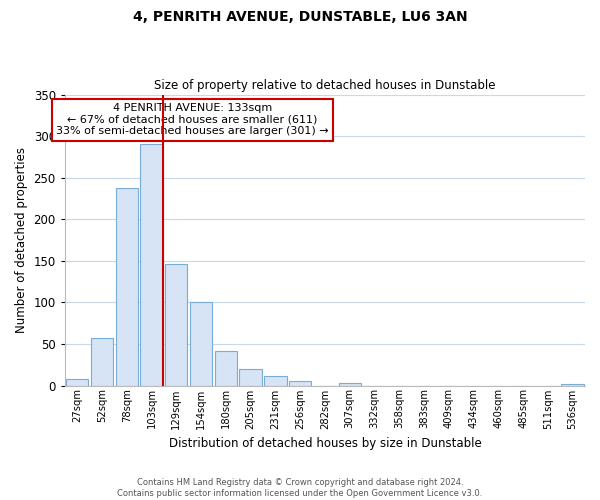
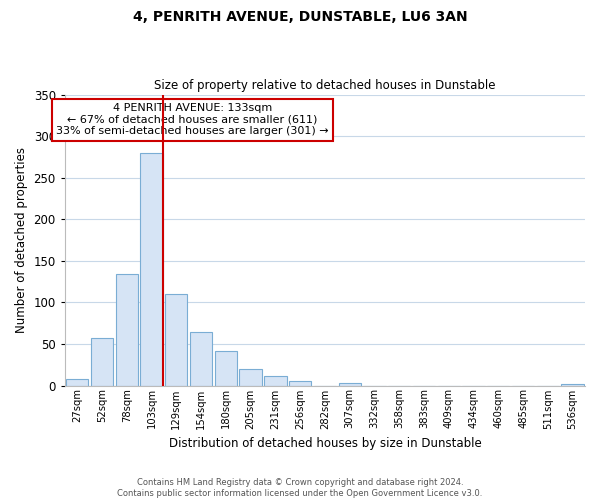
78sqm: 238 -> 134
103sqm: 291 -> 280
129sqm: 146 -> 110
154sqm: 101 -> 64
